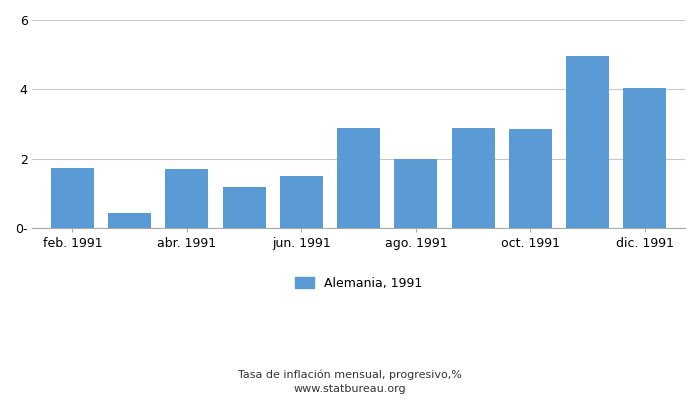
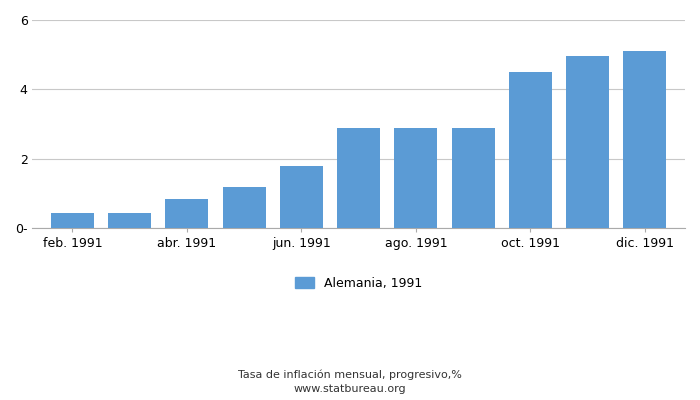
feb. 1991: 1.75 -> 0.43
abr. 1991: 1.70 -> 0.85
jun. 1991: 1.50 -> 1.80
ago. 1991: 2.00 -> 2.90
oct. 1991: 2.85 -> 4.50
dic. 1991: 4.05 -> 5.10
